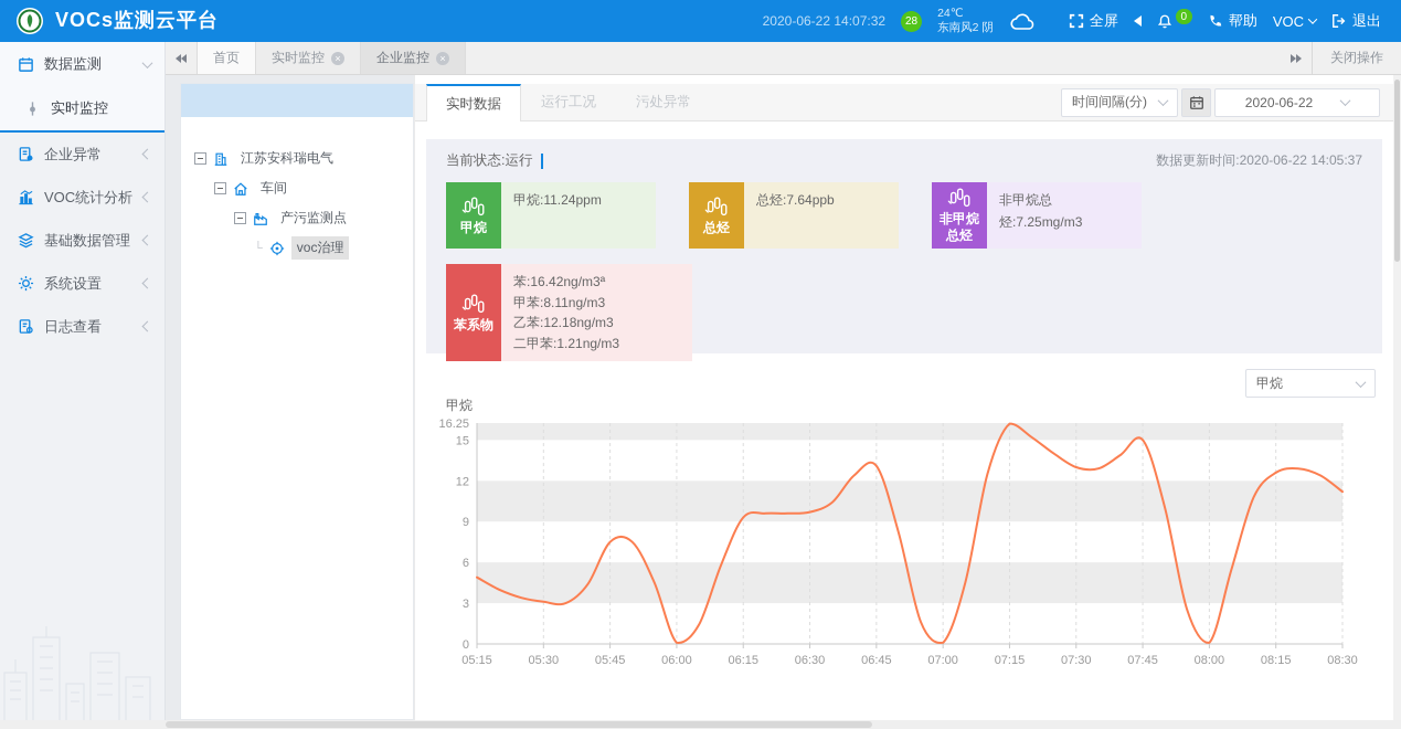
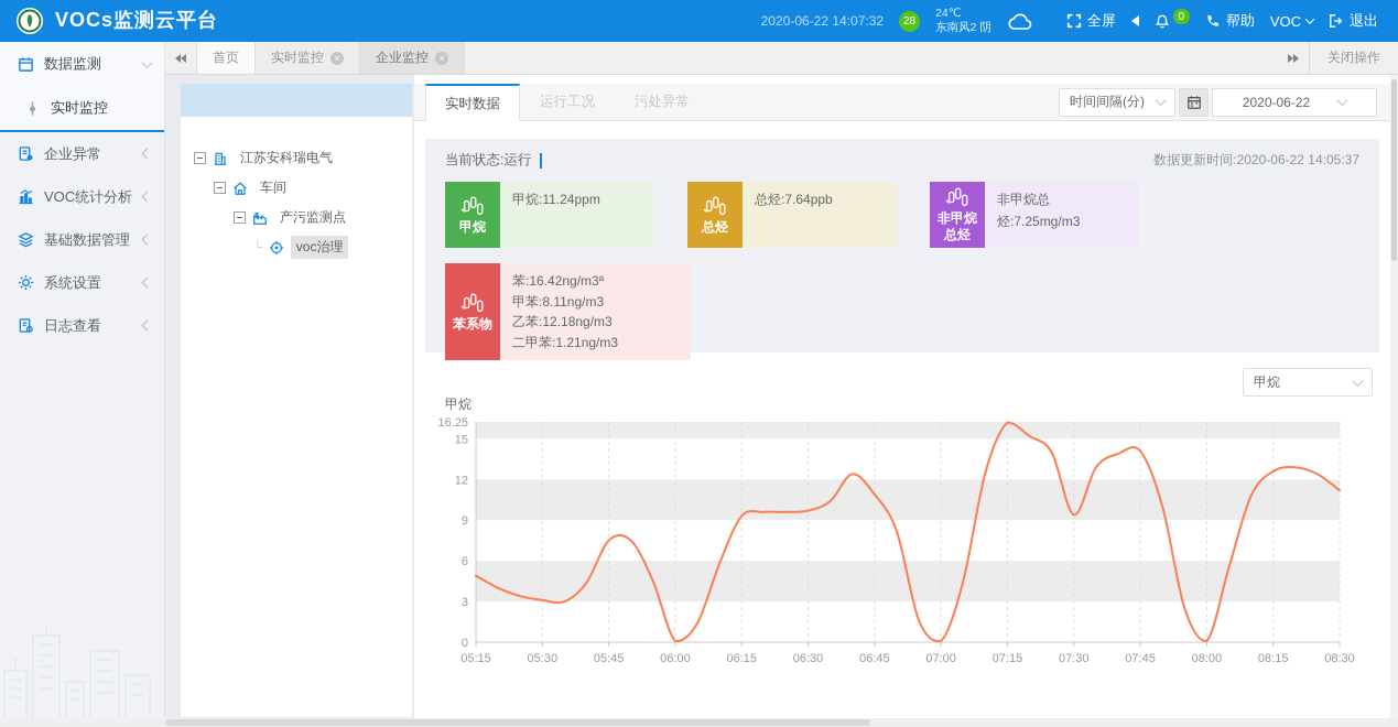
06:45: 13.1 -> 10.9
07:30: 13.0 -> 9.4
07:45: 15.0 -> 14.1
